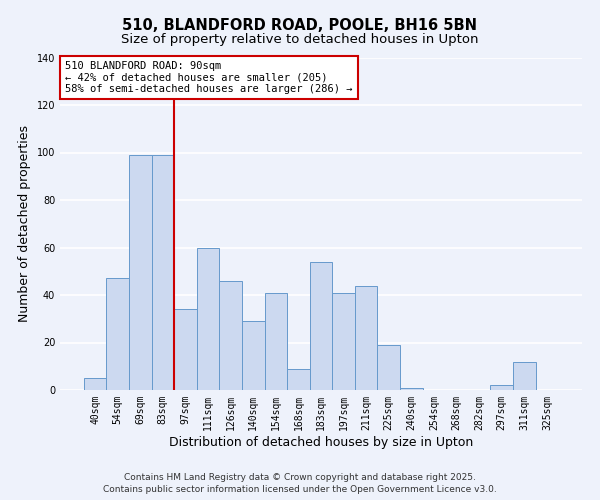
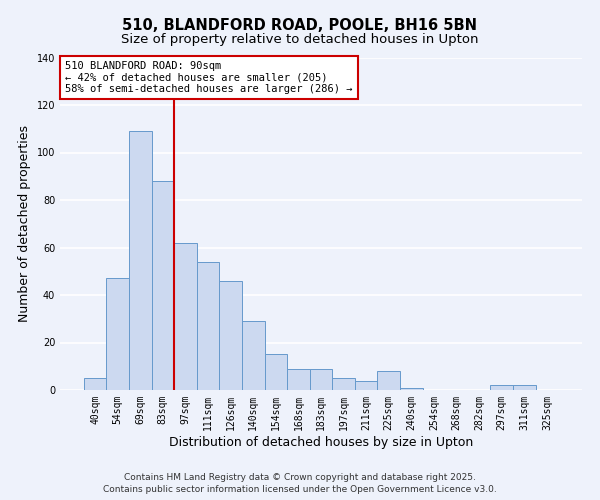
69sqm: 99 -> 109
83sqm: 99 -> 88
97sqm: 34 -> 62
111sqm: 60 -> 54
154sqm: 41 -> 15
183sqm: 54 -> 9
197sqm: 41 -> 5
211sqm: 44 -> 4
225sqm: 19 -> 8
311sqm: 12 -> 2
